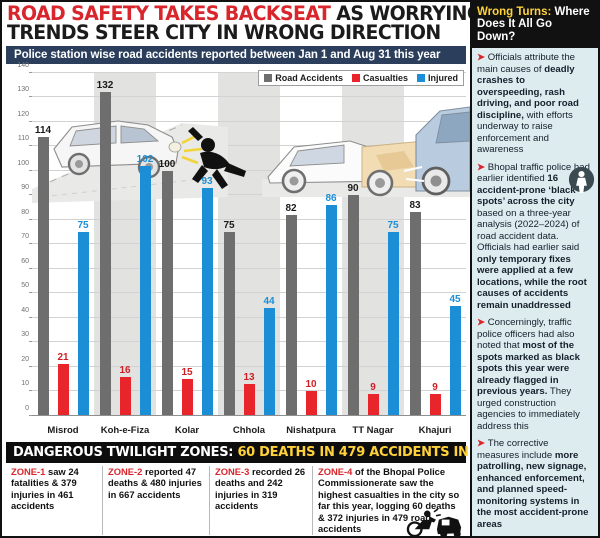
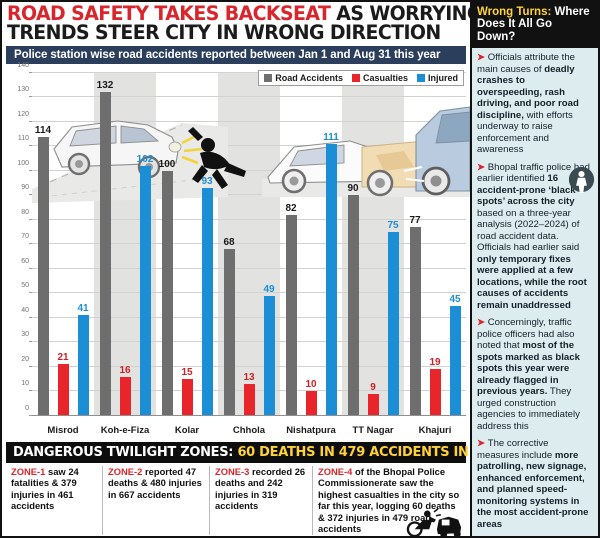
Injured/Misrod: 75 -> 41
Road Accidents/Chhola: 75 -> 68
Injured/Chhola: 44 -> 49
Injured/Nishatpura: 86 -> 111
Road Accidents/Khajuri: 83 -> 77
Casualties/Khajuri: 9 -> 19
